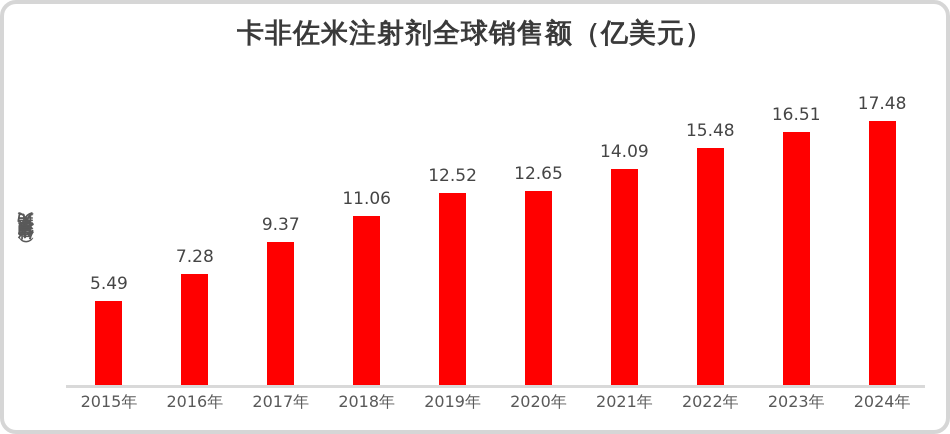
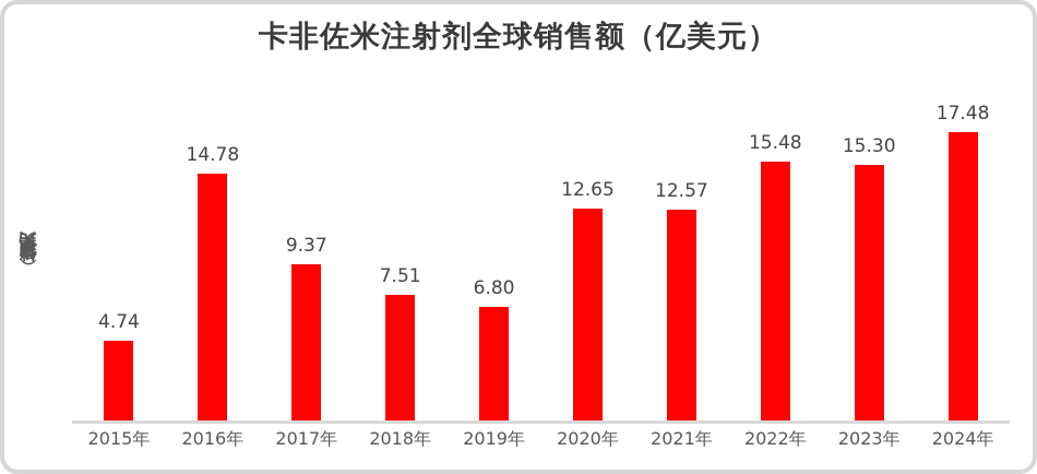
2015年: 5.49 -> 4.74
2016年: 7.28 -> 14.78
2018年: 11.06 -> 7.51
2019年: 12.52 -> 6.80
2021年: 14.09 -> 12.57
2023年: 16.51 -> 15.30
